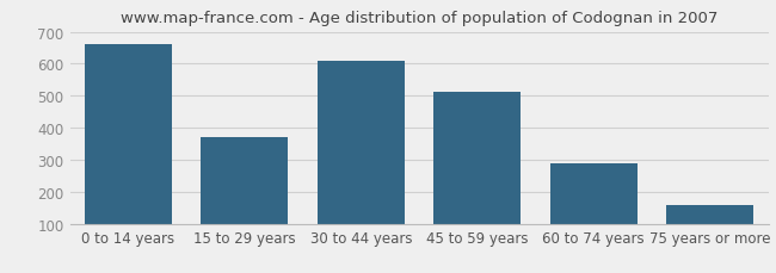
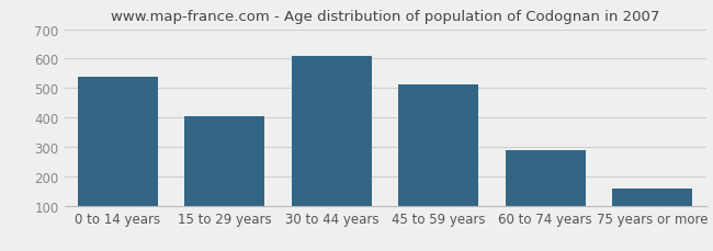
0 to 14 years: 660 -> 540
15 to 29 years: 370 -> 405
